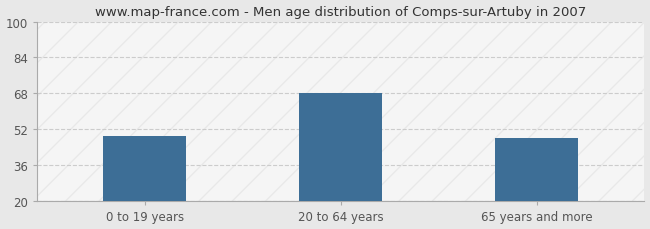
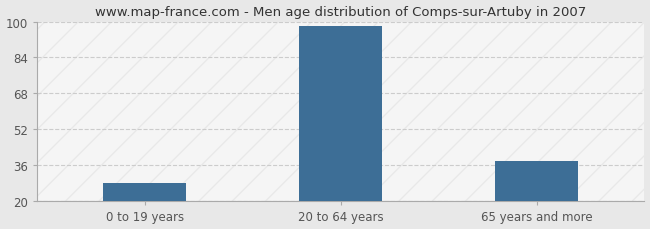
0 to 19 years: 49 -> 28
20 to 64 years: 68 -> 98
65 years and more: 48 -> 38
